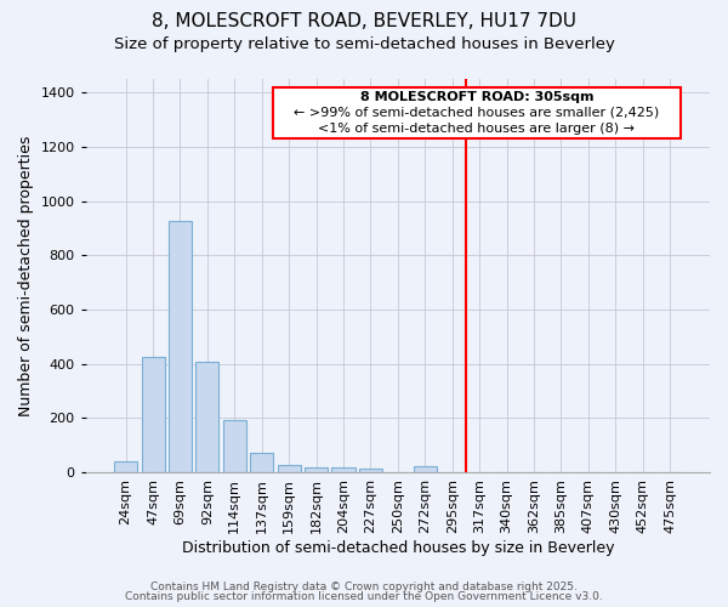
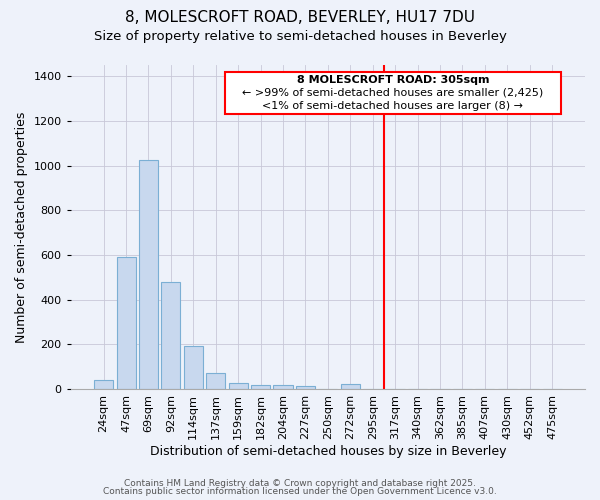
47sqm: 425 -> 590
69sqm: 925 -> 1025
92sqm: 405 -> 480
